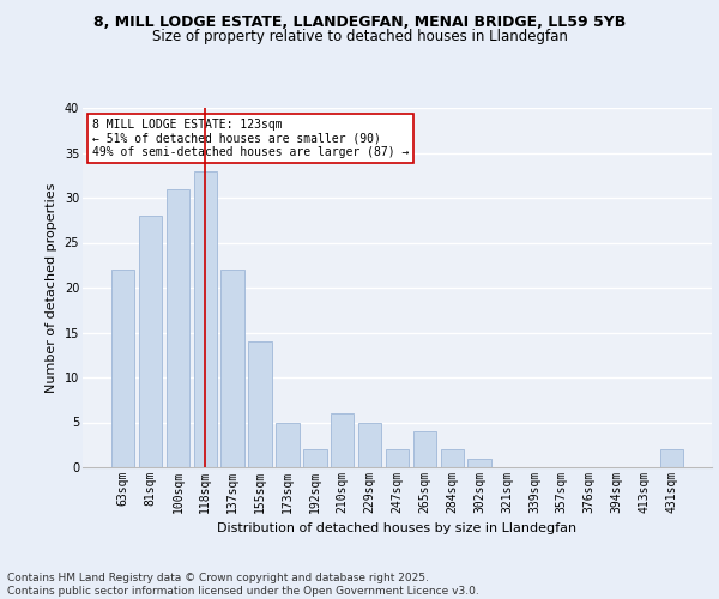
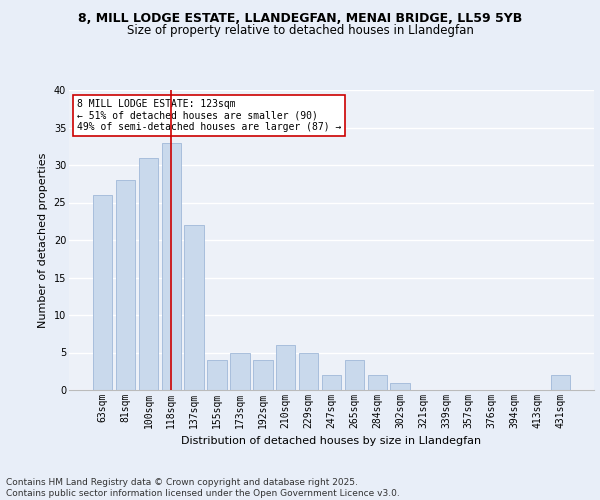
63sqm: 22 -> 26
155sqm: 14 -> 4
192sqm: 2 -> 4
